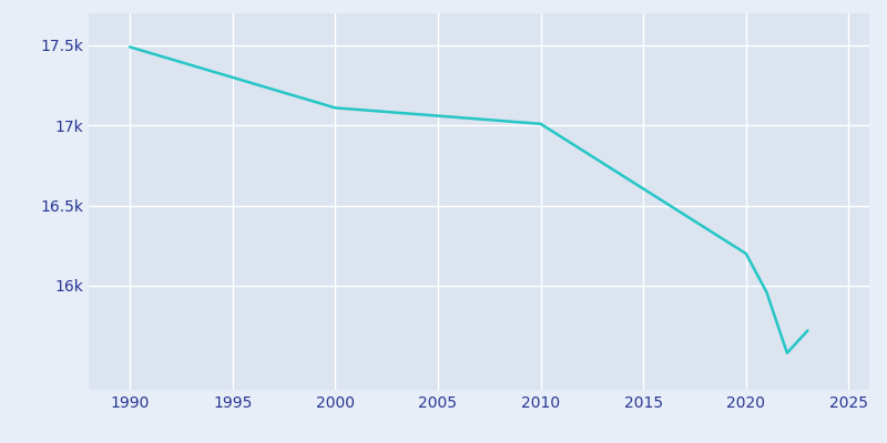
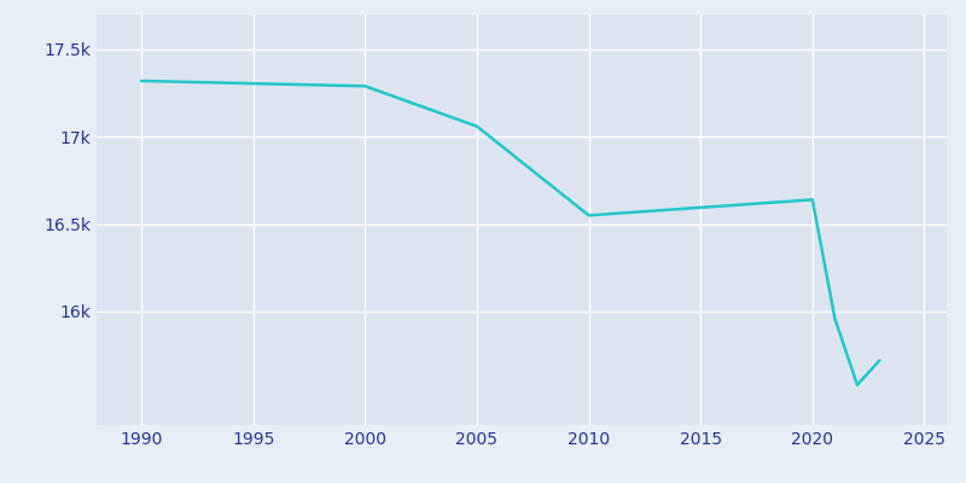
1990: 17.49k -> 17.32k
2000: 17.11k -> 17.29k
2010: 17.01k -> 16.55k
2020: 16.20k -> 16.64k
